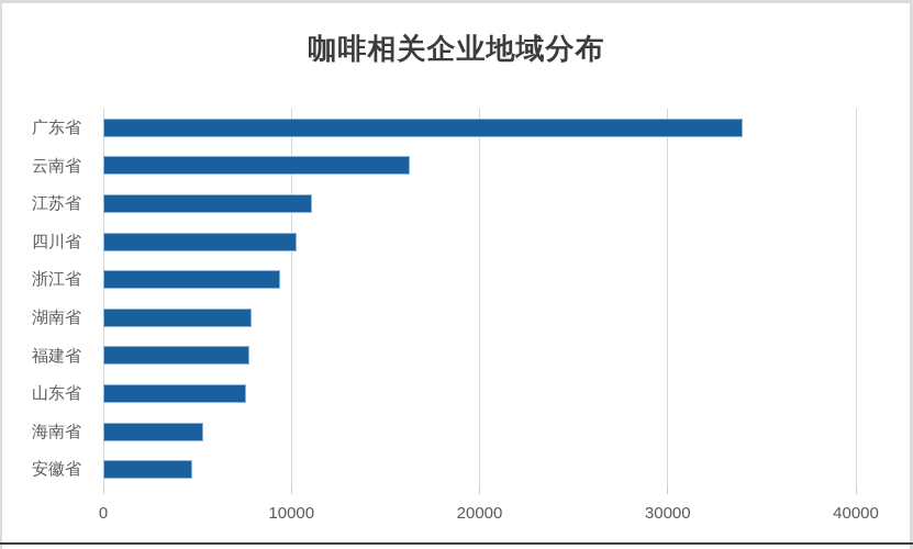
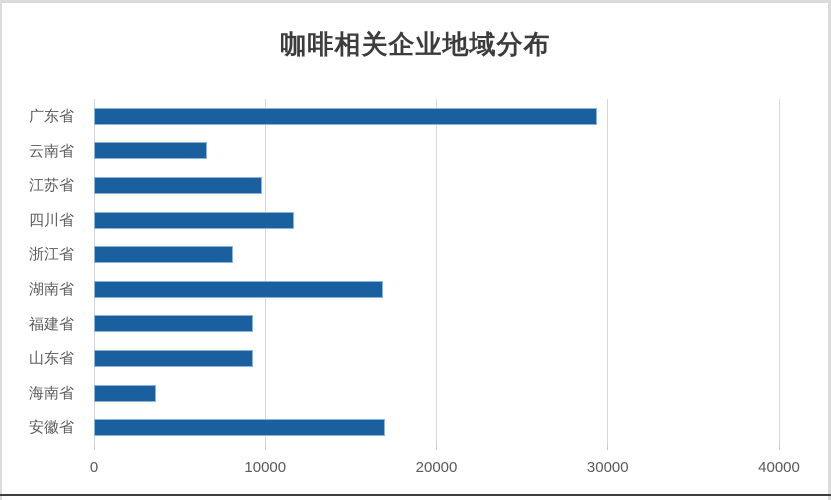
广东省: 34000 -> 29400
云南省: 16300 -> 6600
江苏省: 11100 -> 9800
四川省: 10300 -> 11700
浙江省: 9400 -> 8100
湖南省: 7900 -> 16900
福建省: 7800 -> 9300
山东省: 7600 -> 9300
海南省: 5300 -> 3600
安徽省: 4800 -> 17000
